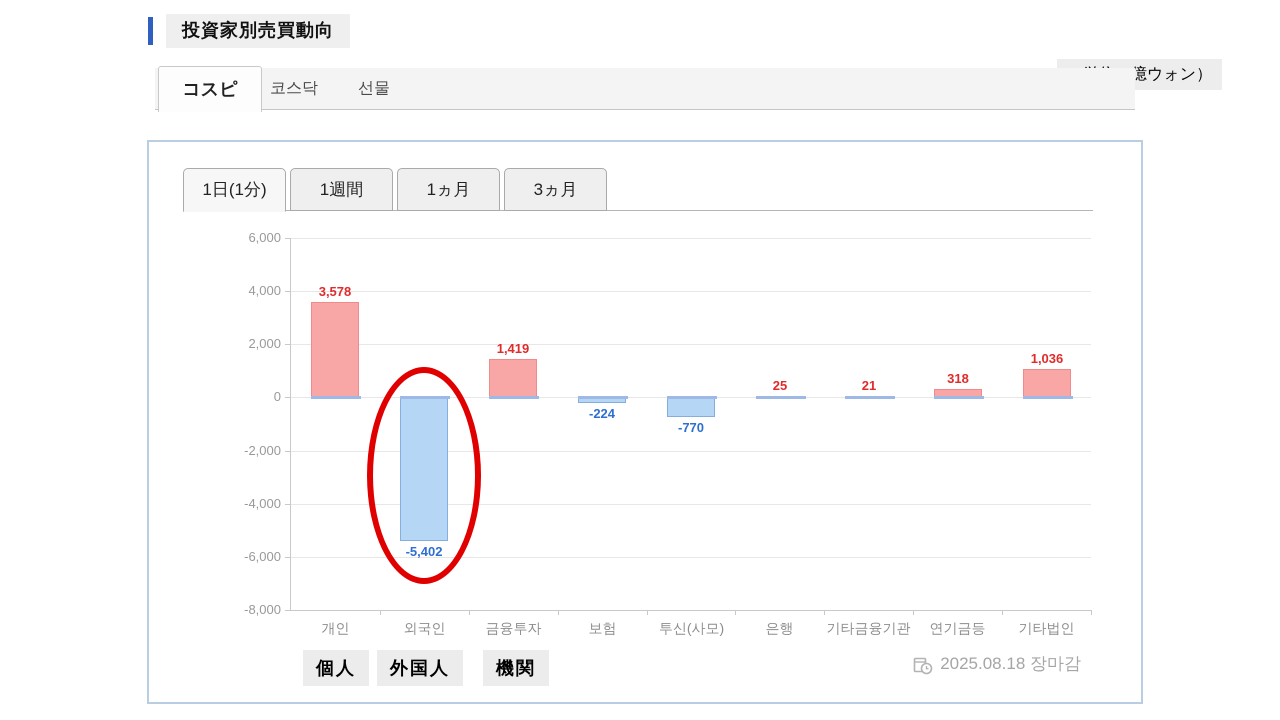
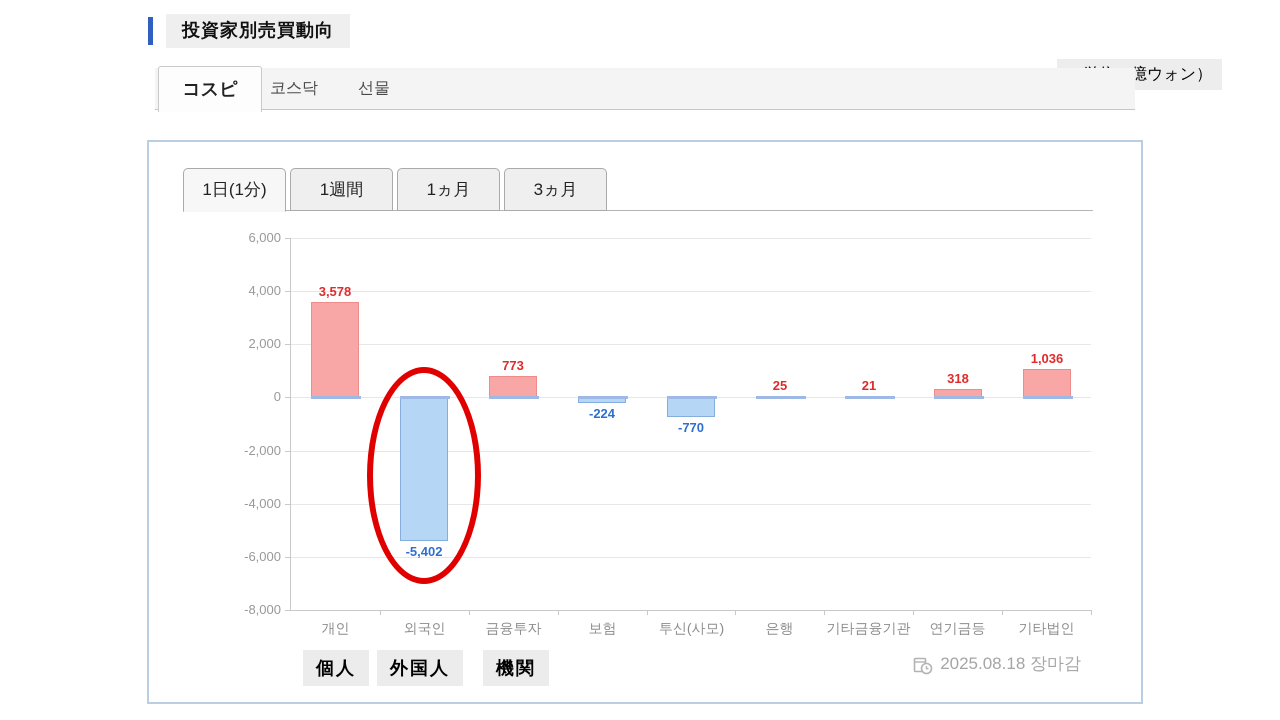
금융투자: 1,419 -> 773
